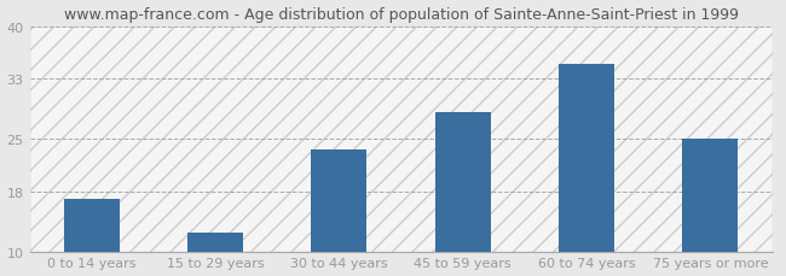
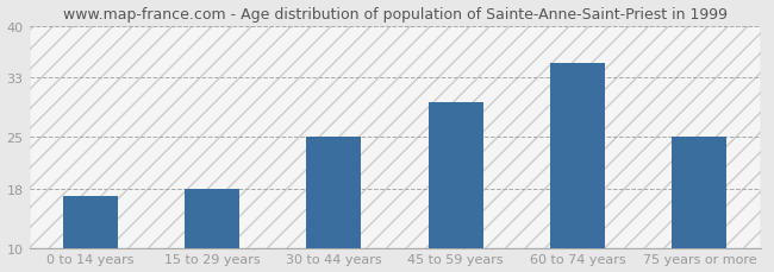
15 to 29 years: 12.5 -> 18.0
30 to 44 years: 23.5 -> 25.0
45 to 59 years: 28.5 -> 29.6
